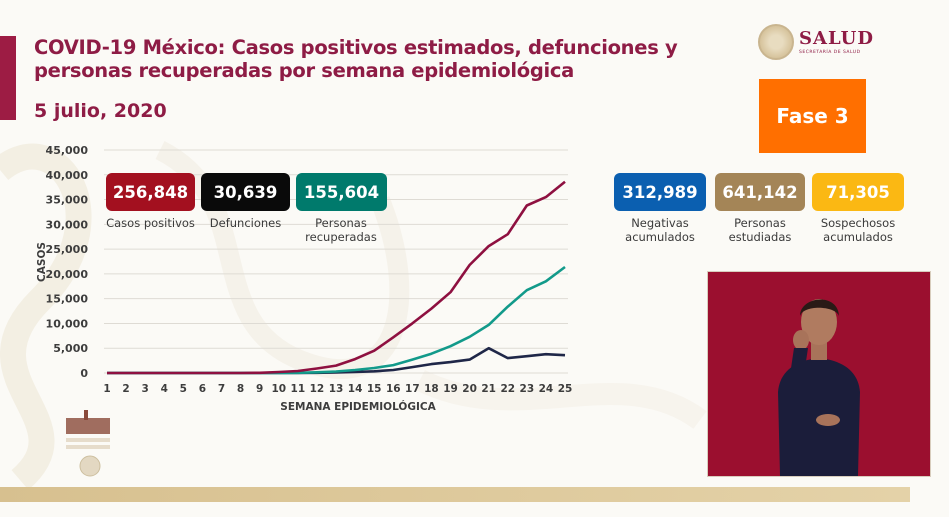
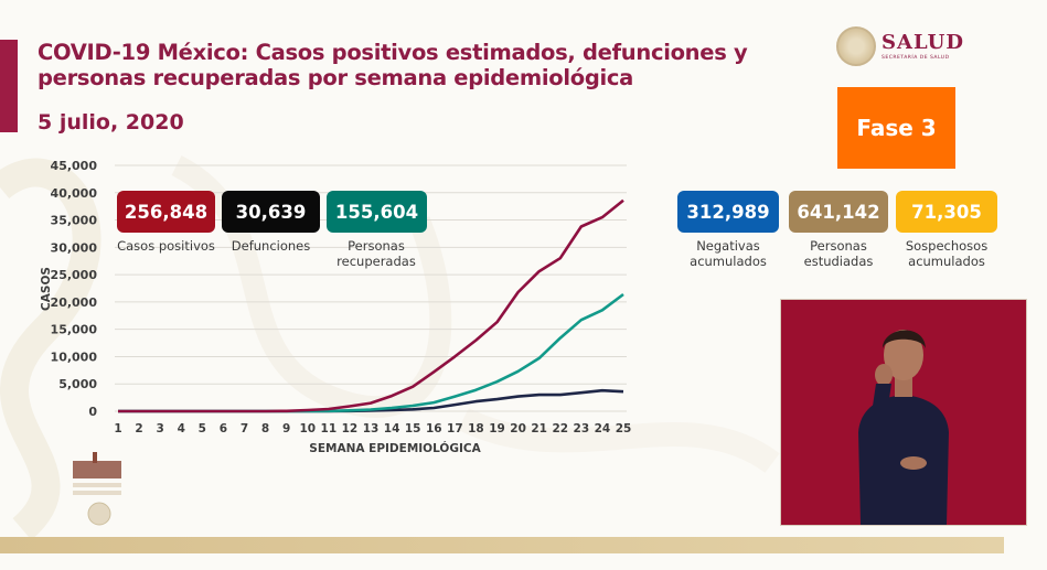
Defunciones/21: 5000 -> 3000
